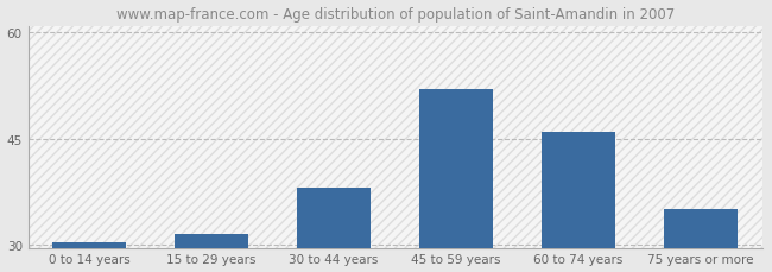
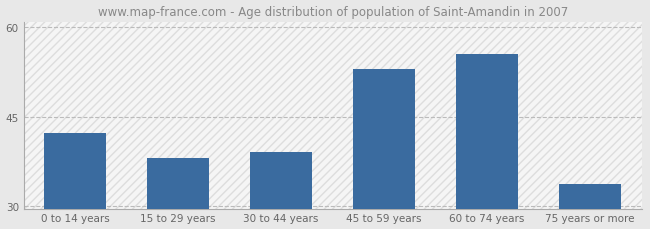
0 to 14 years: 30.3 -> 42.2
15 to 29 years: 31.5 -> 38.0
30 to 44 years: 38.0 -> 39.0
45 to 59 years: 52.0 -> 53.0
60 to 74 years: 46.0 -> 55.6
75 years or more: 35.0 -> 33.6
